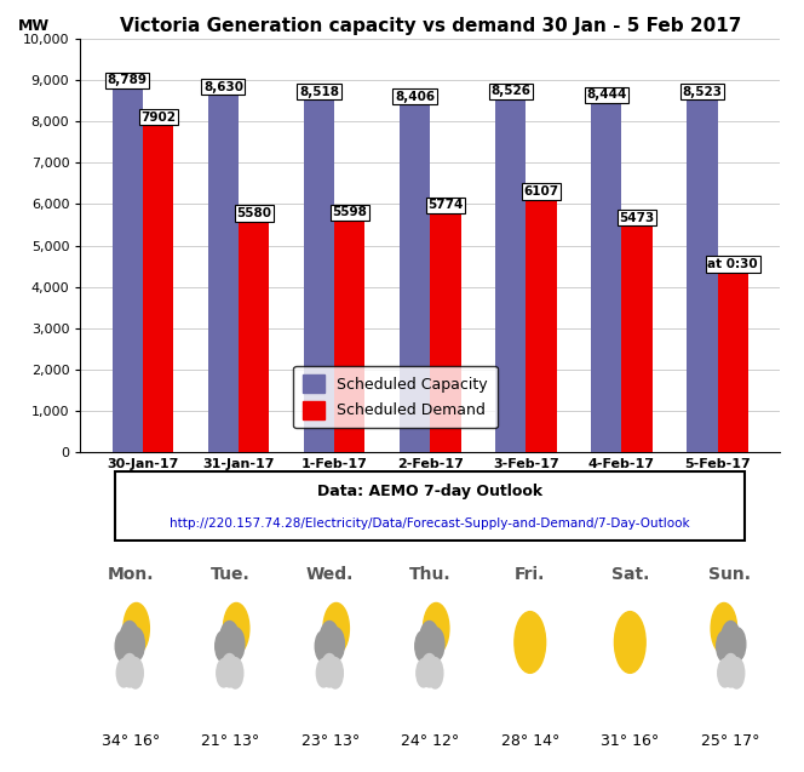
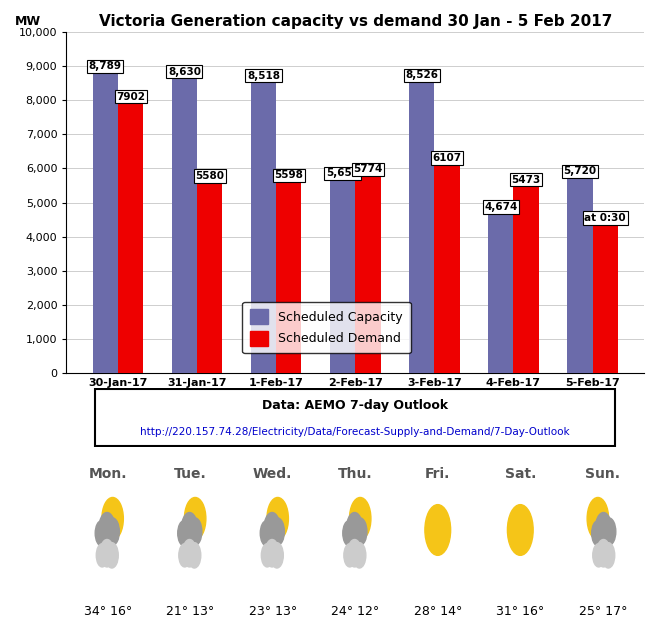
Scheduled Capacity/2-Feb-17: 8,406 -> 5,654
Scheduled Capacity/4-Feb-17: 8,444 -> 4,674
Scheduled Capacity/5-Feb-17: 8,523 -> 5,720
